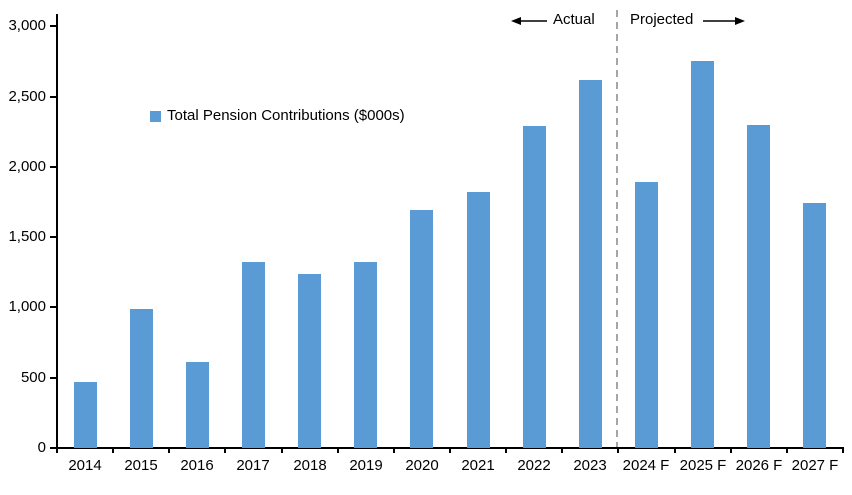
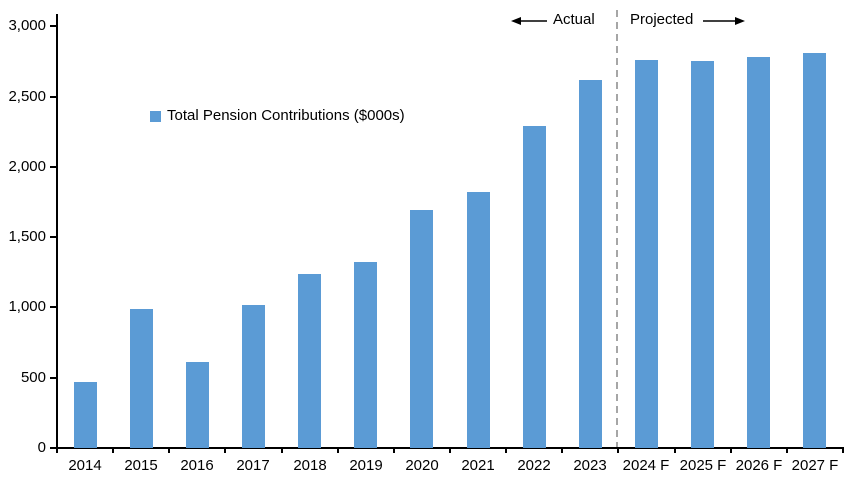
2017: 1320 -> 1020
2024 F: 1890 -> 2760
2026 F: 2300 -> 2780
2027 F: 1740 -> 2810
